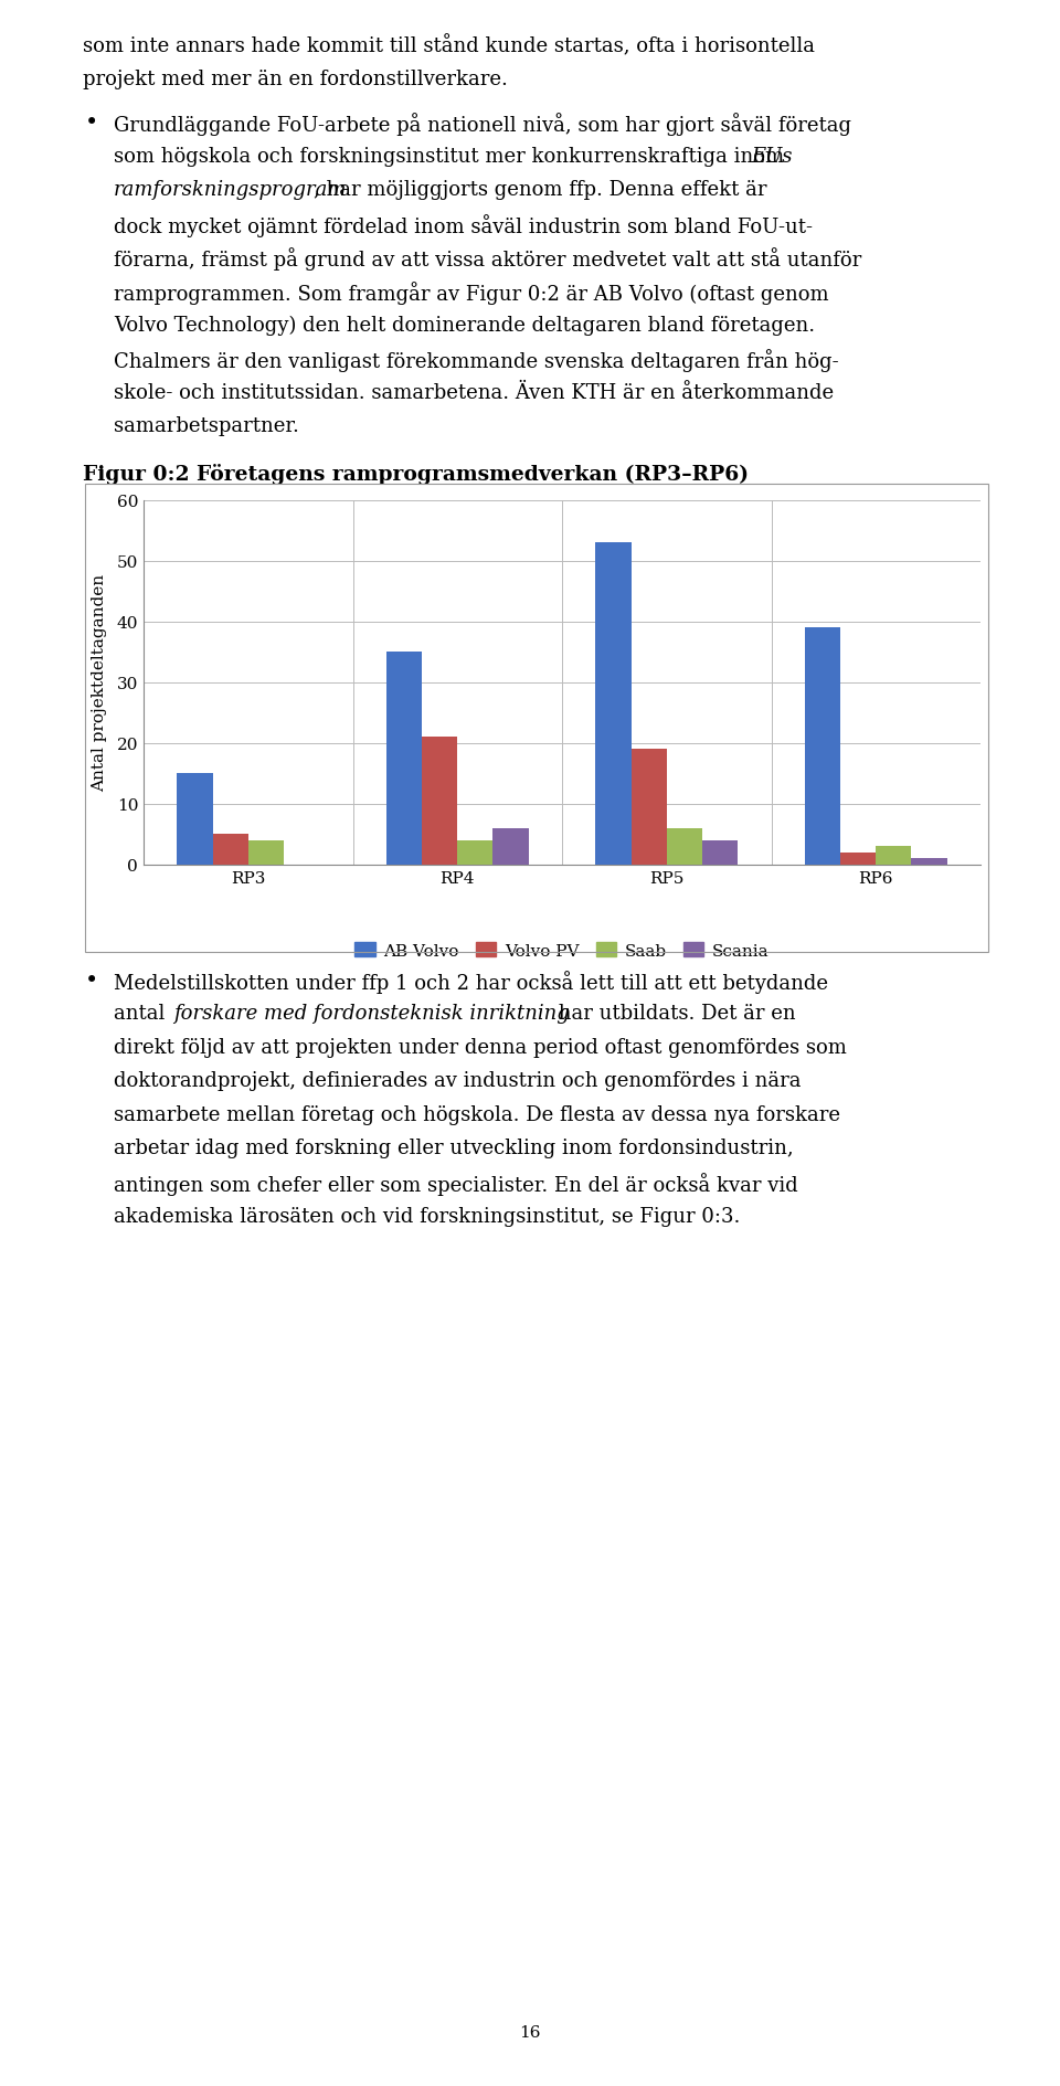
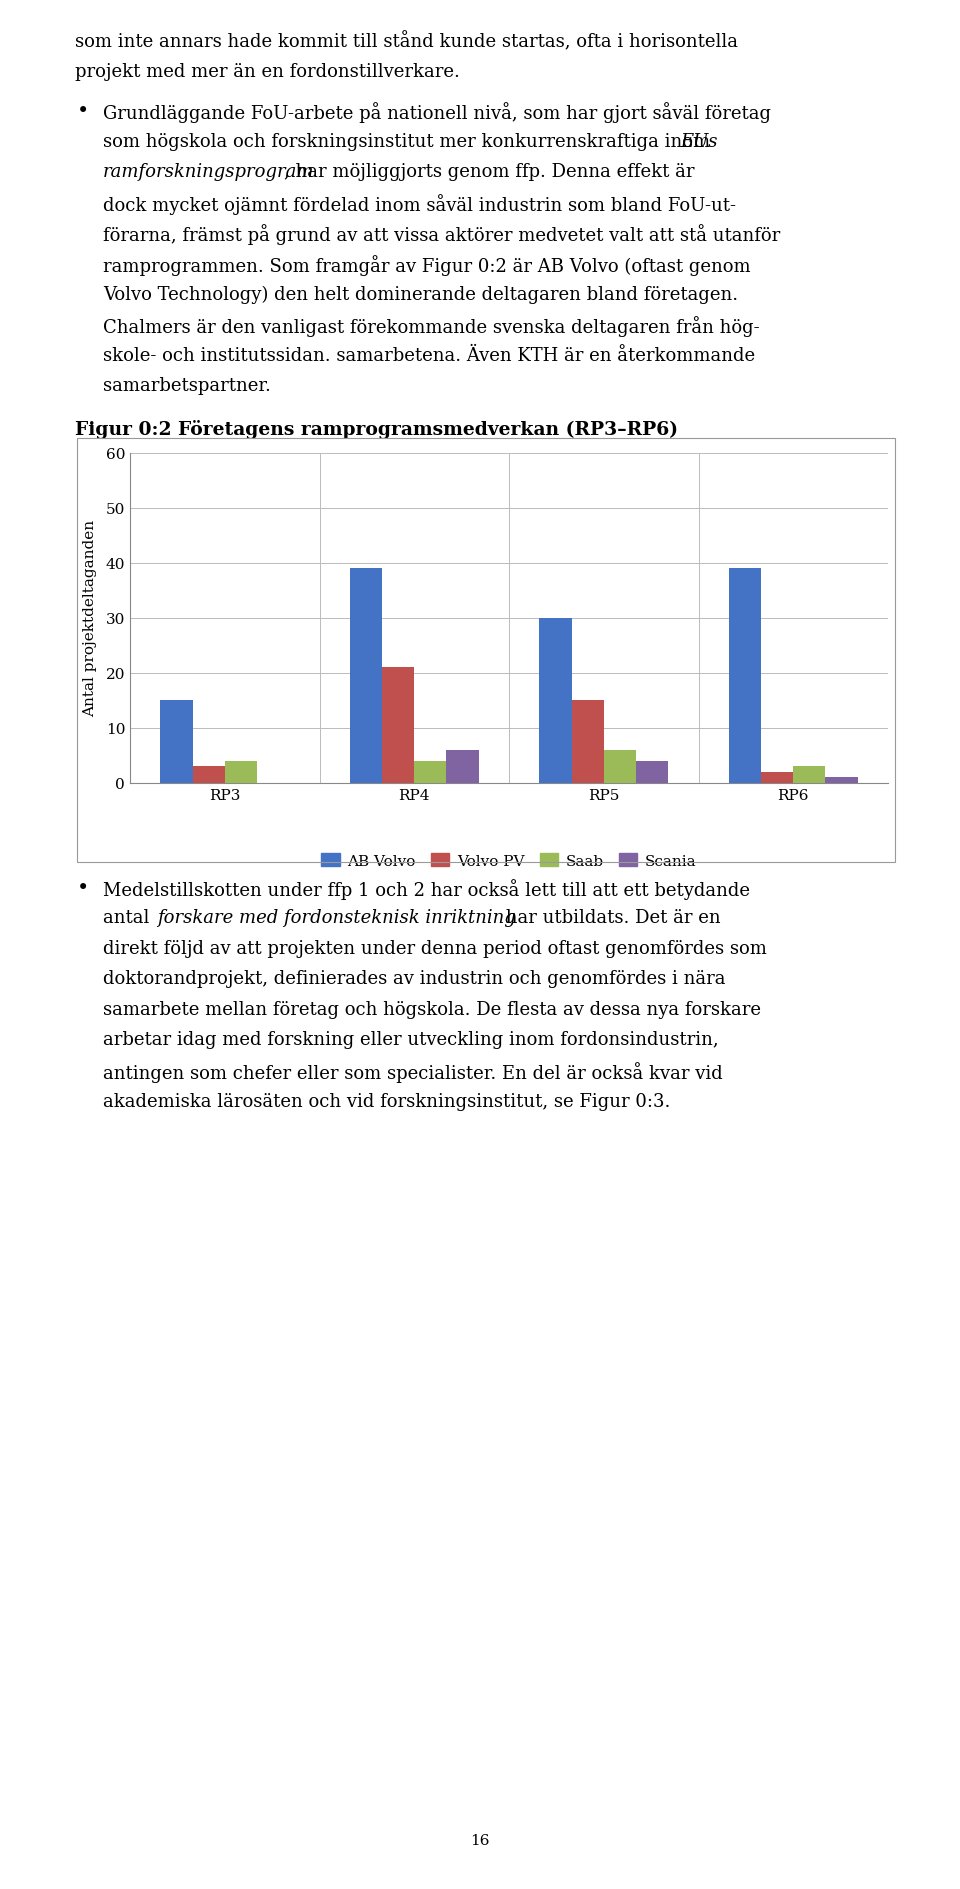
Volvo PV/RP3: 5 -> 3
AB Volvo/RP4: 35 -> 39
AB Volvo/RP5: 53 -> 30
Volvo PV/RP5: 19 -> 15
